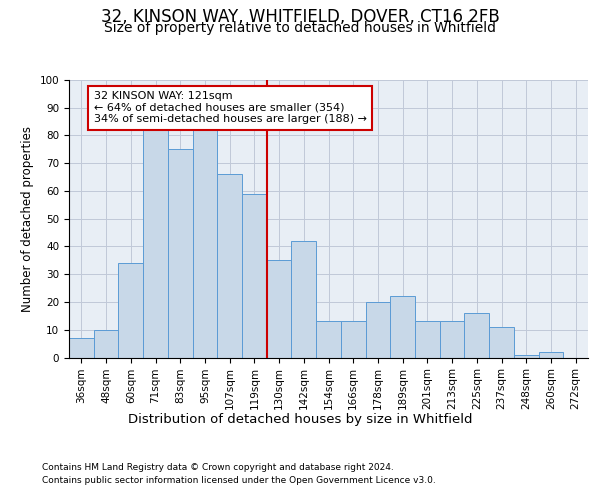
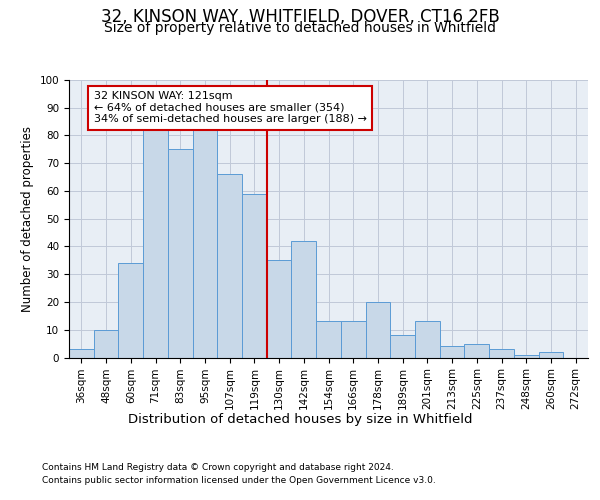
36sqm: 7 -> 3
189sqm: 22 -> 8
213sqm: 13 -> 4
225sqm: 16 -> 5
237sqm: 11 -> 3
